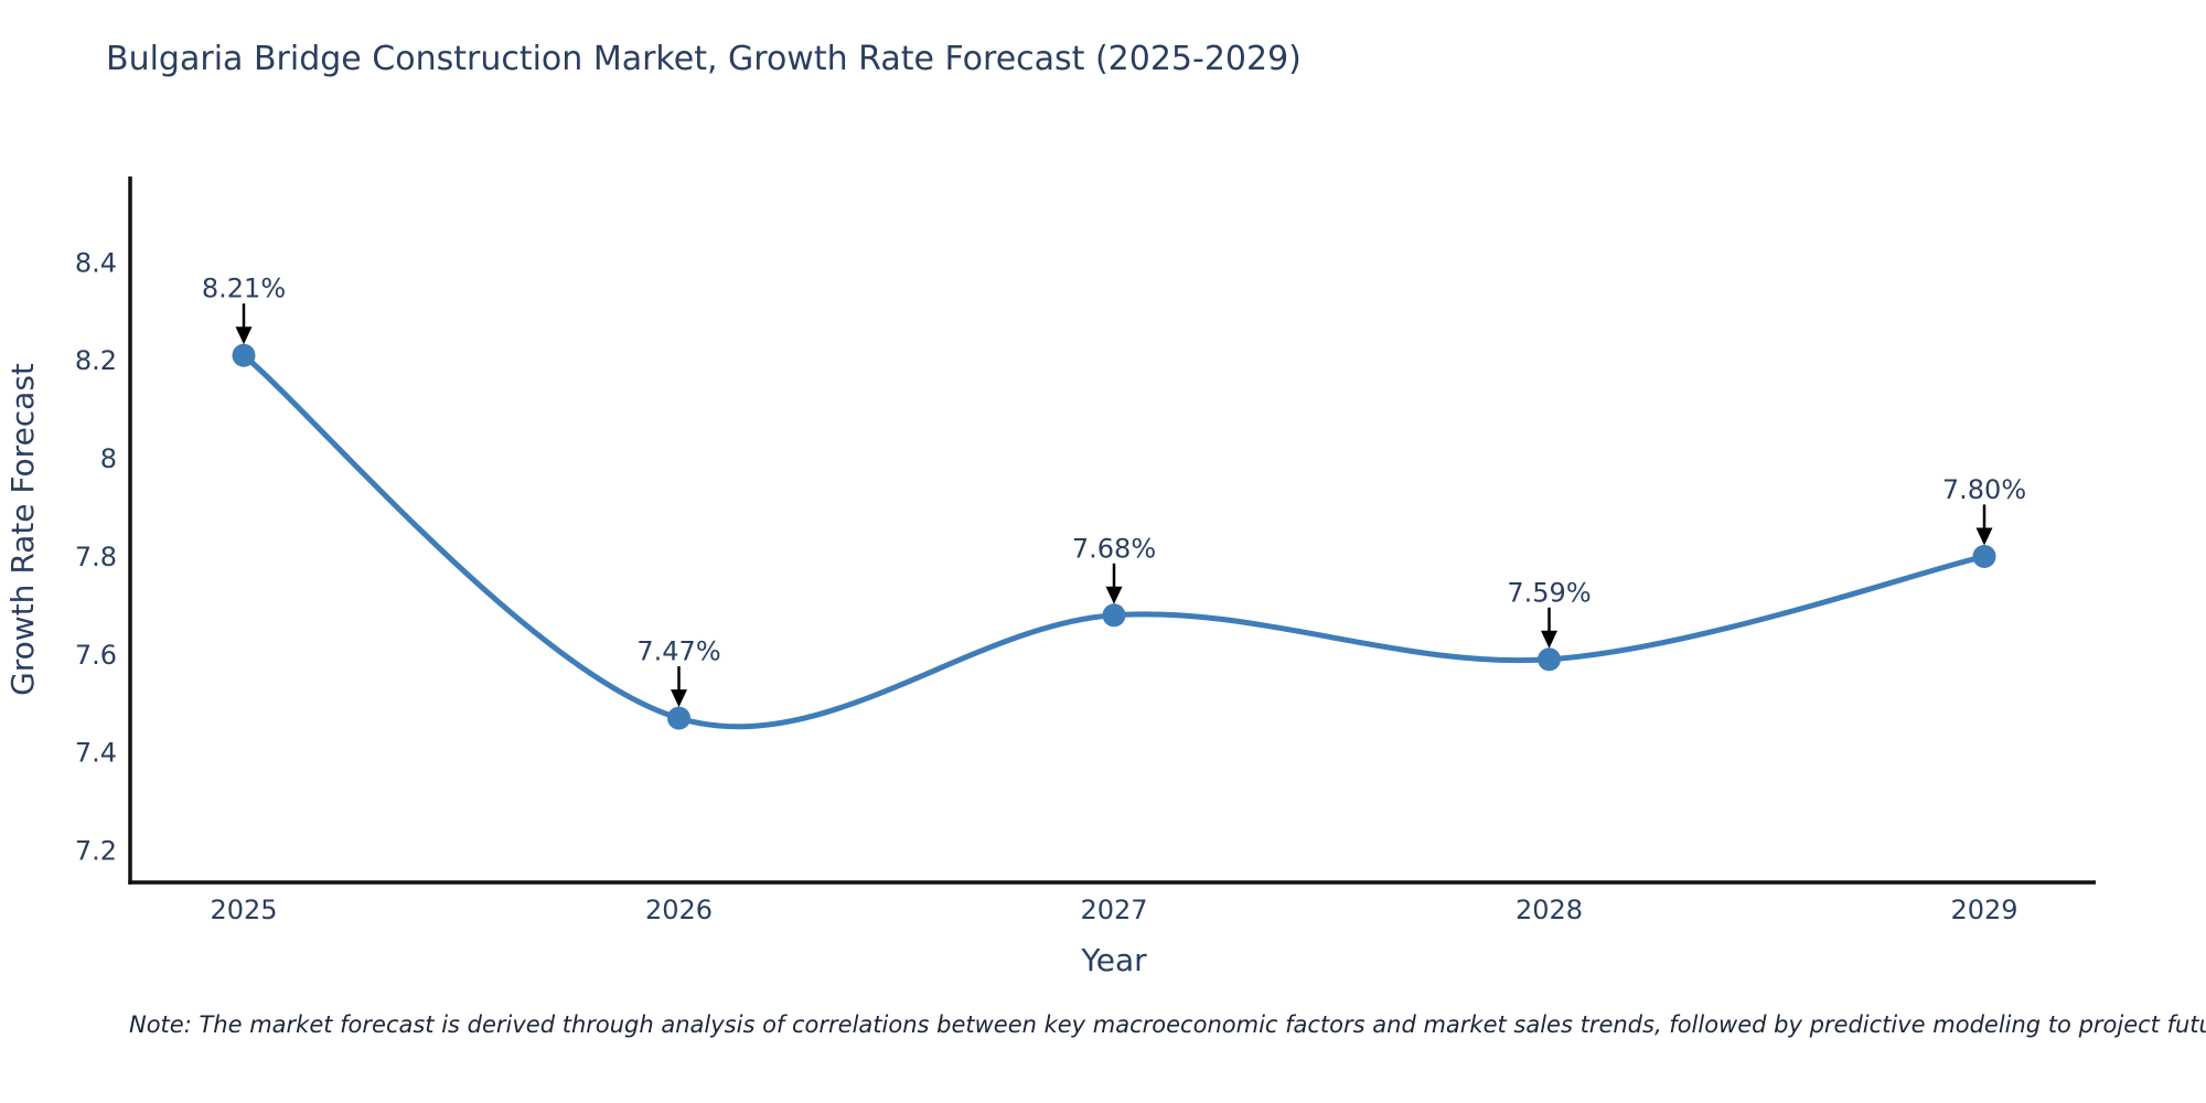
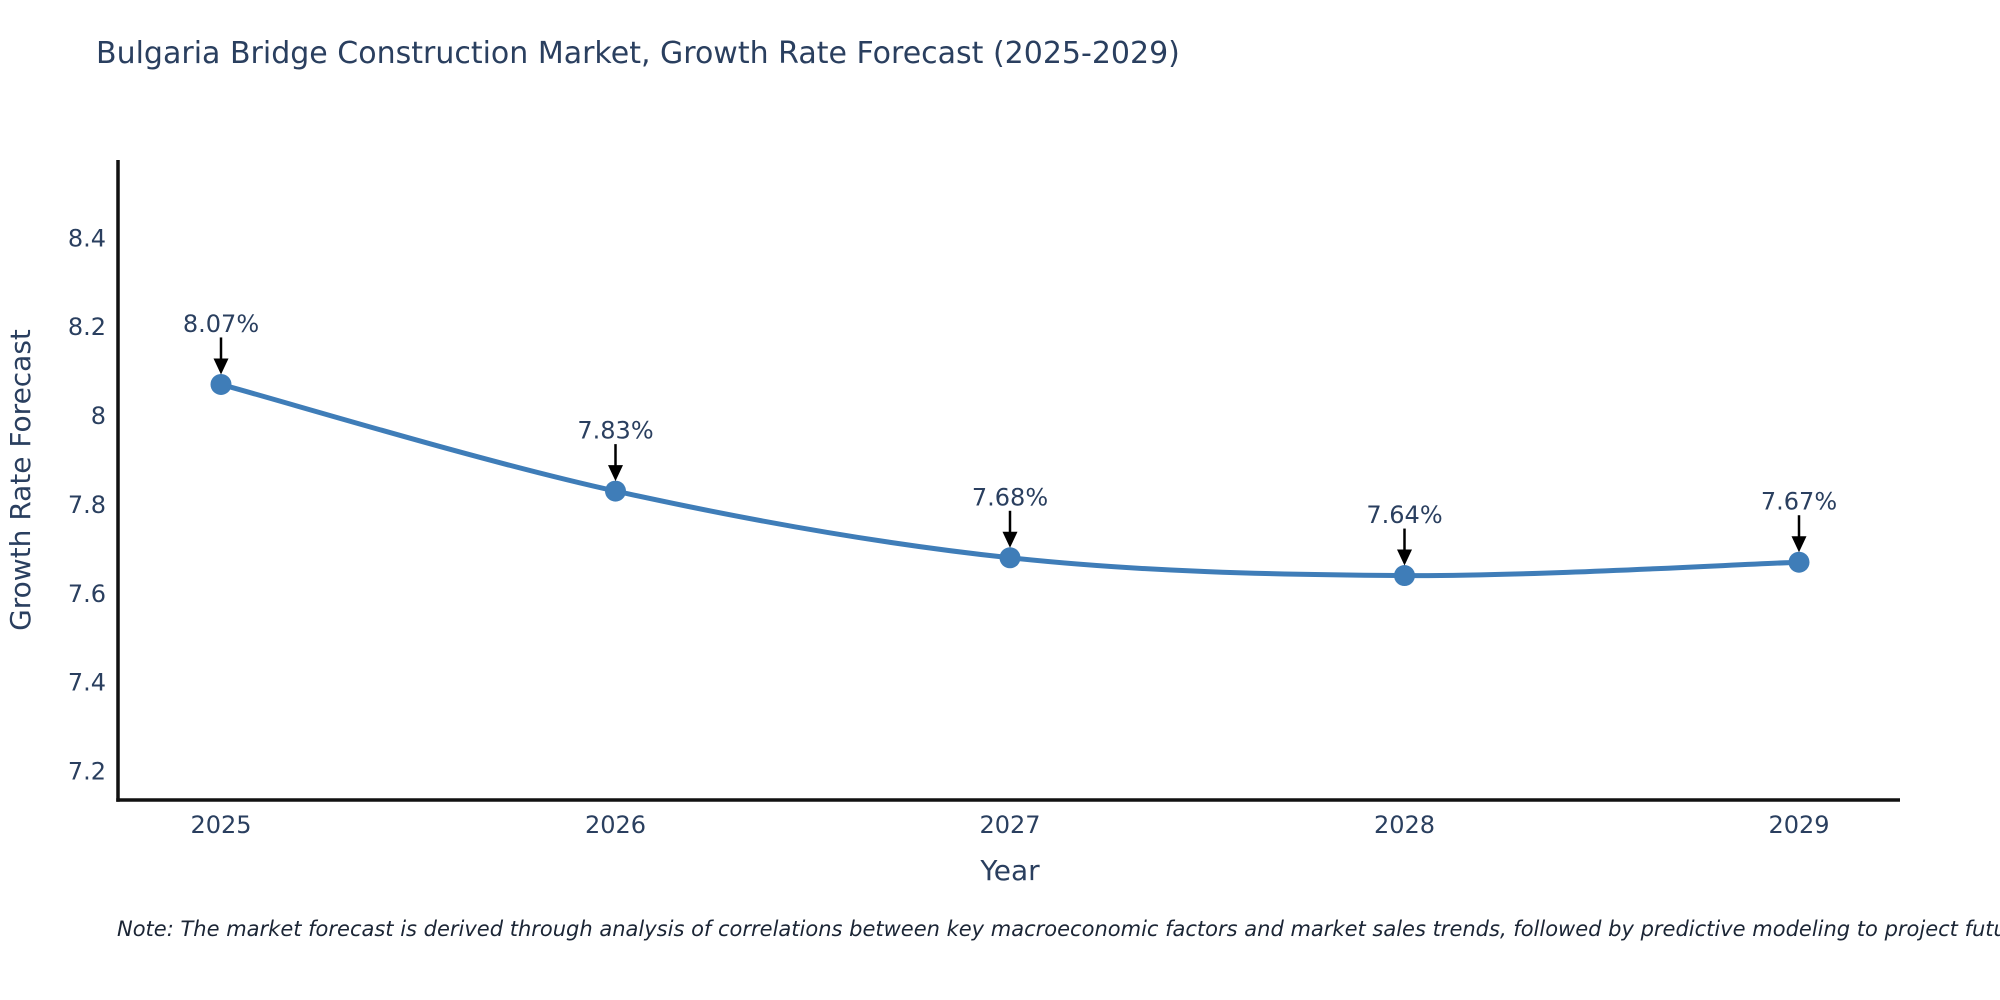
2025: 8.21% -> 8.07%
2026: 7.47% -> 7.83%
2028: 7.59% -> 7.64%
2029: 7.80% -> 7.67%
